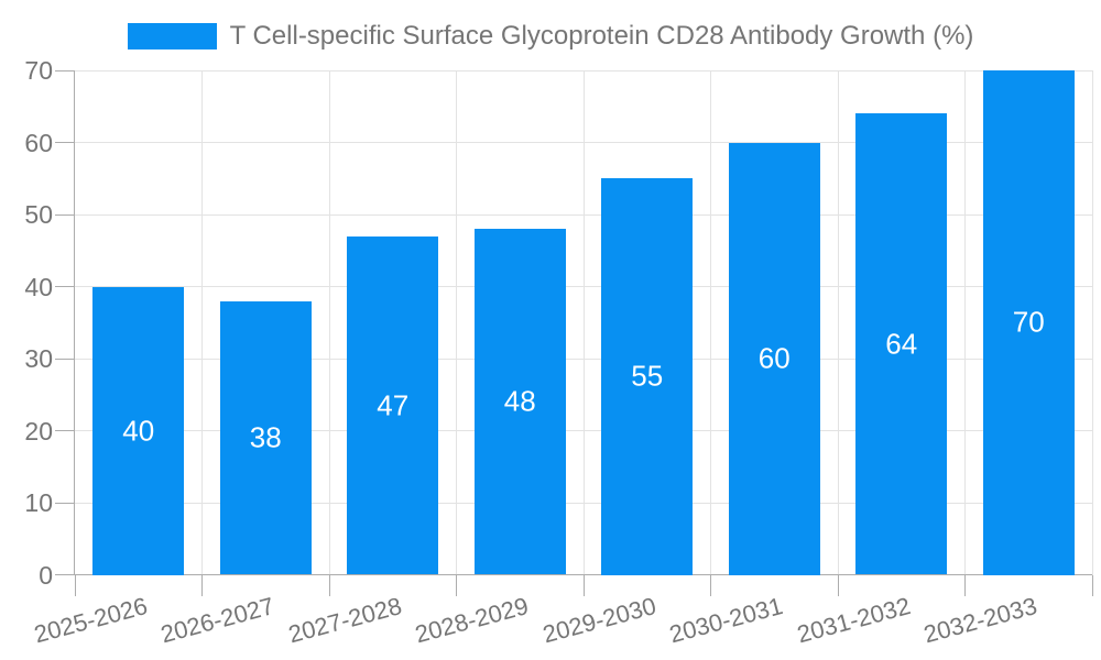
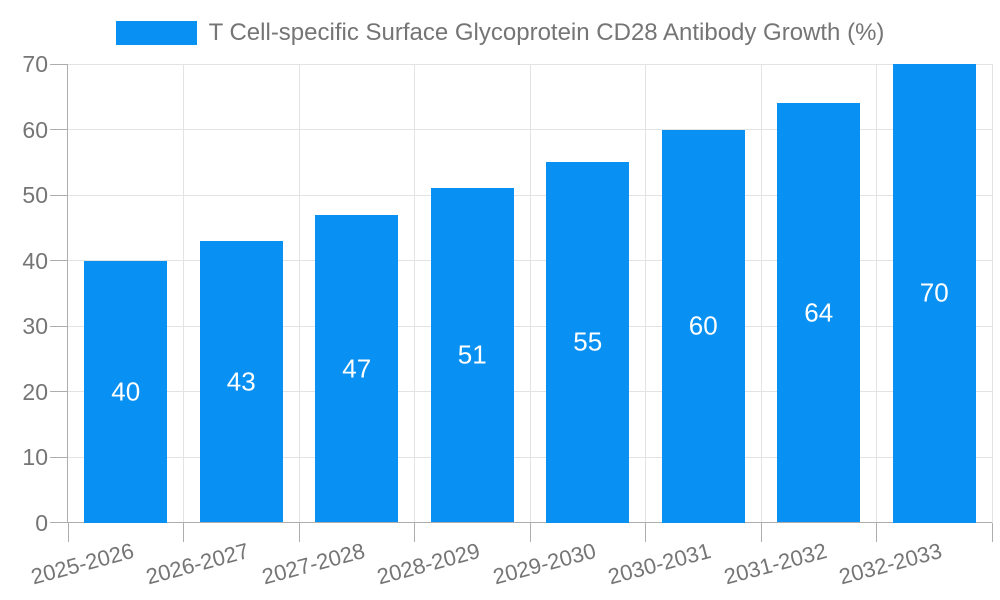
2026-2027: 38 -> 43
2028-2029: 48 -> 51
